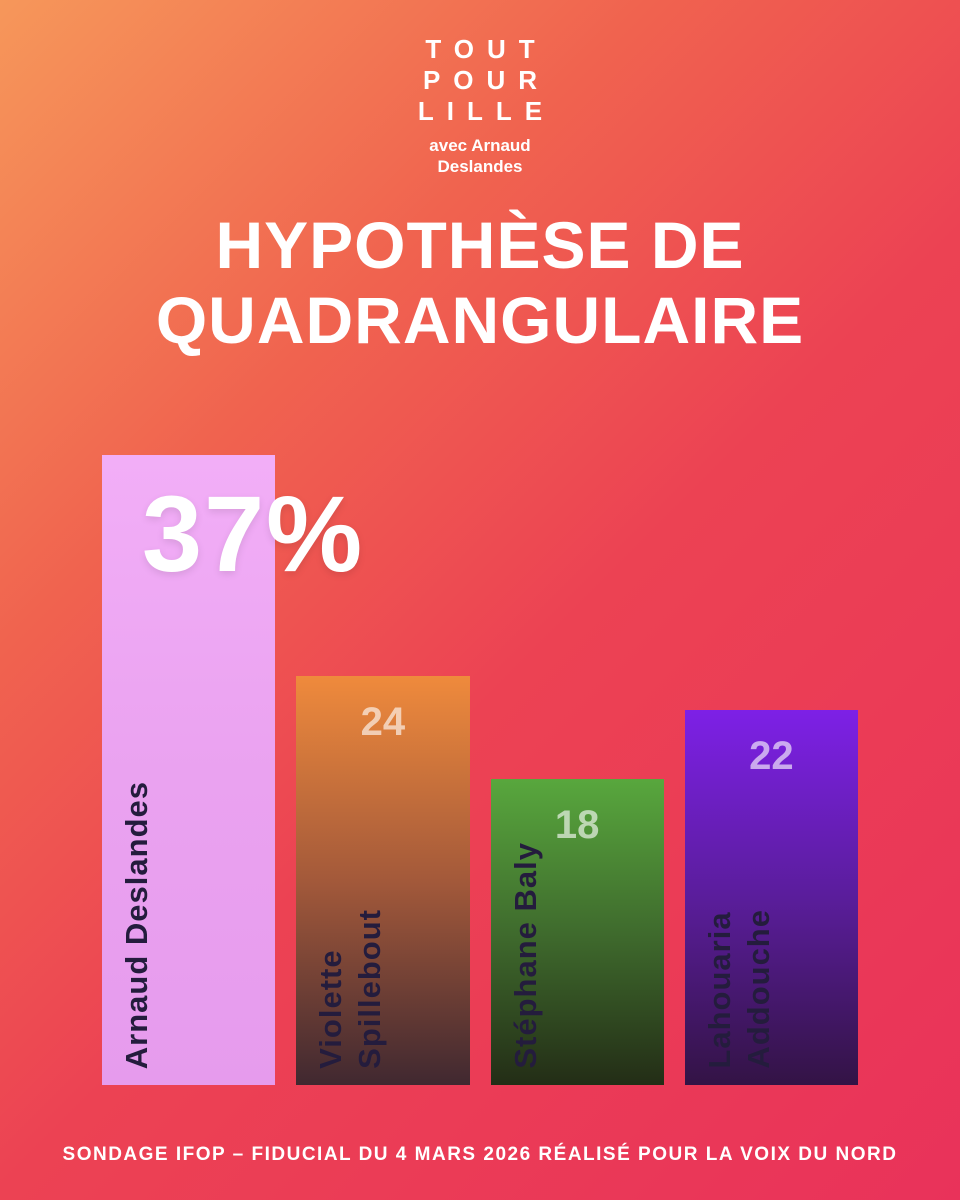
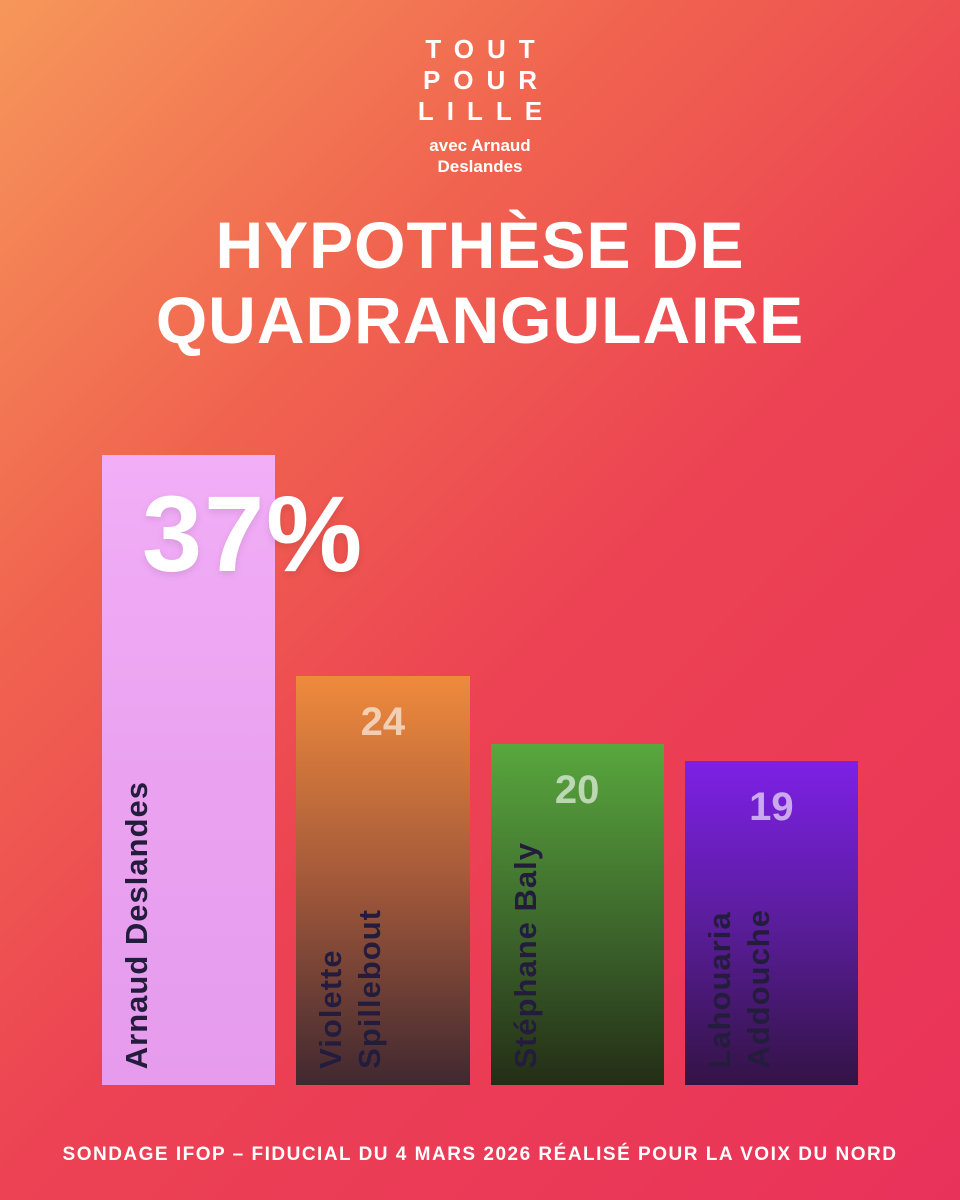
Stéphane Baly: 18 -> 20
Lahouaria Addouche: 22 -> 19
